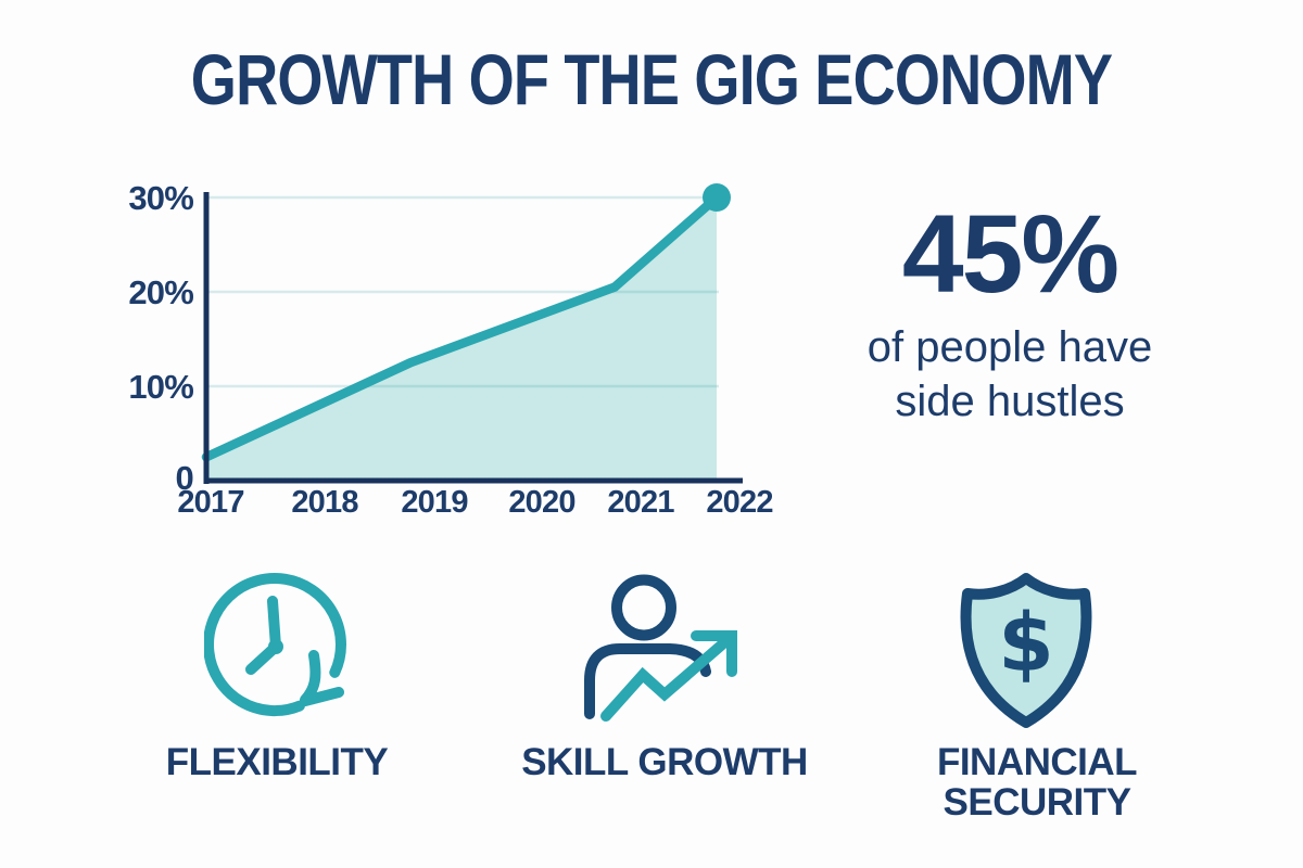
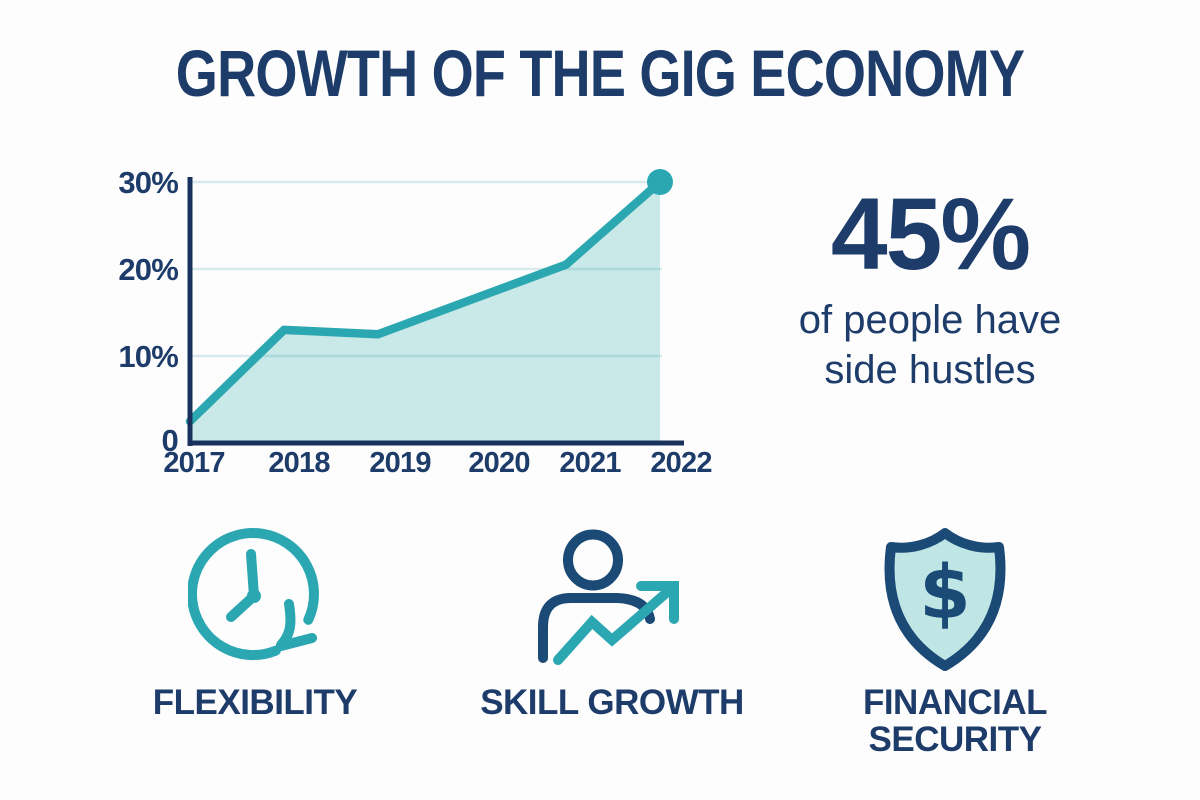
2018: 8% -> 13%
